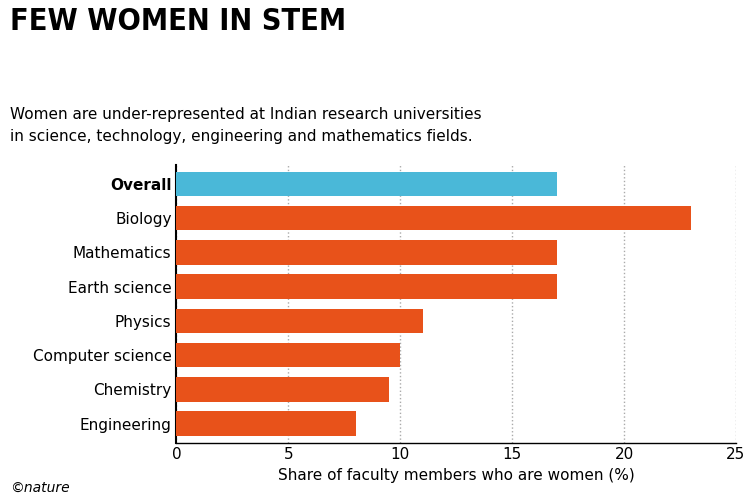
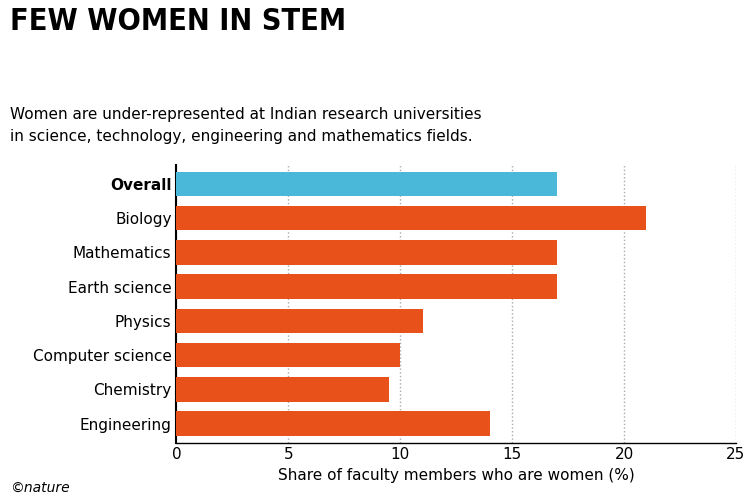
Biology: 23.0 -> 21.0
Engineering: 8.0 -> 14.0
